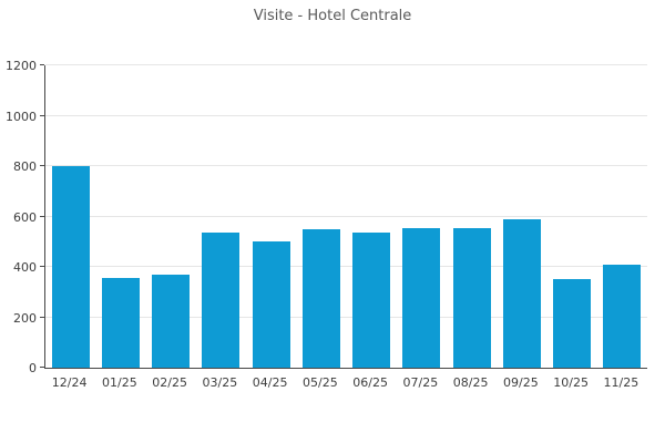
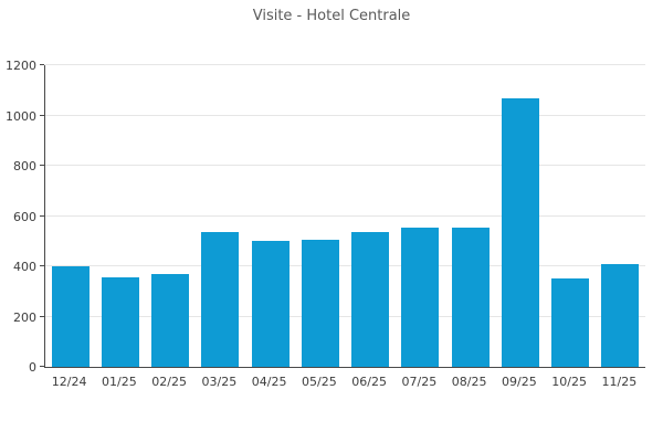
12/24: 800 -> 400
05/25: 550 -> 510
09/25: 590 -> 1070
